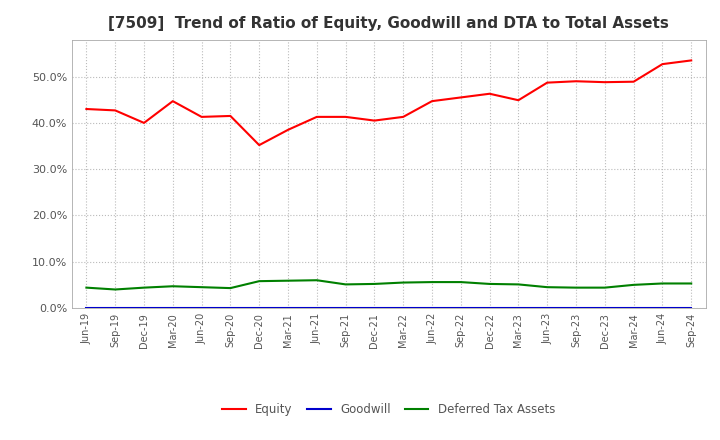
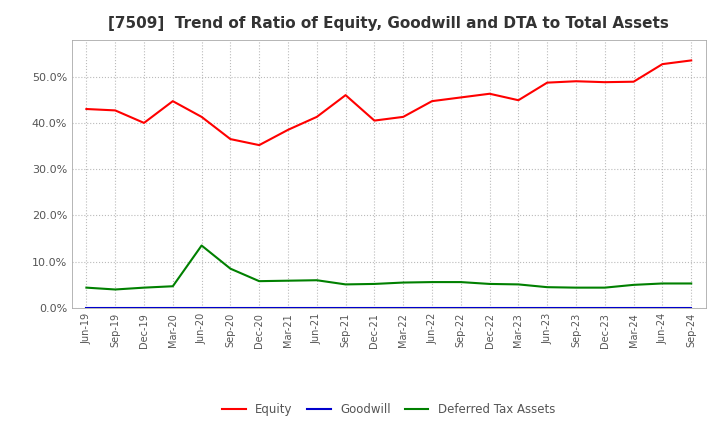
Deferred Tax Assets/Jun-20: 4.5% -> 13.5%
Equity/Sep-20: 41.5% -> 36.5%
Deferred Tax Assets/Sep-20: 4.3% -> 8.5%
Equity/Sep-21: 41.3% -> 46.0%
